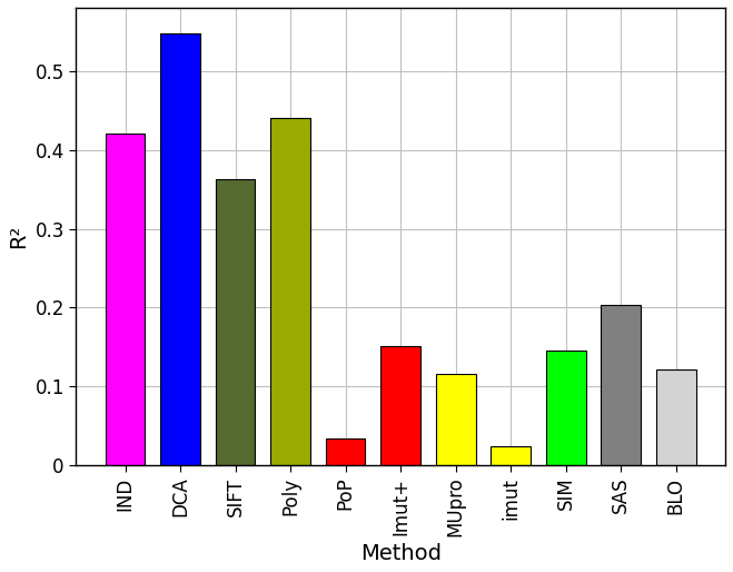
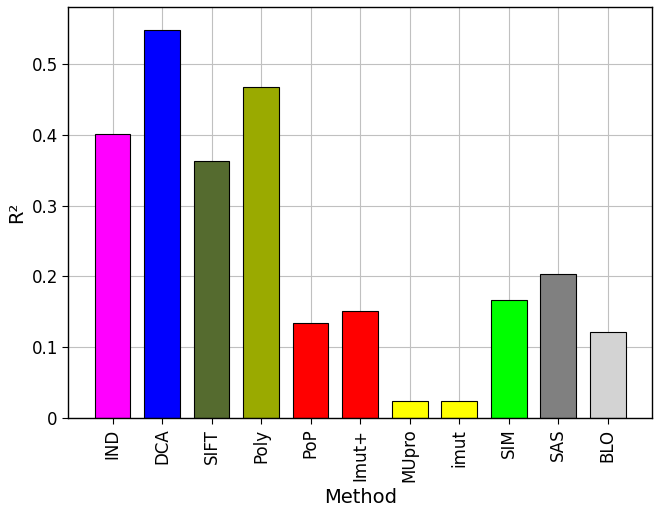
IND: 0.420 -> 0.401
Poly: 0.440 -> 0.467
PoP: 0.034 -> 0.135
MUpro: 0.116 -> 0.025
SIM: 0.146 -> 0.167
